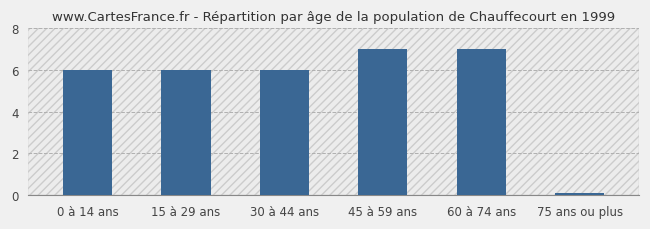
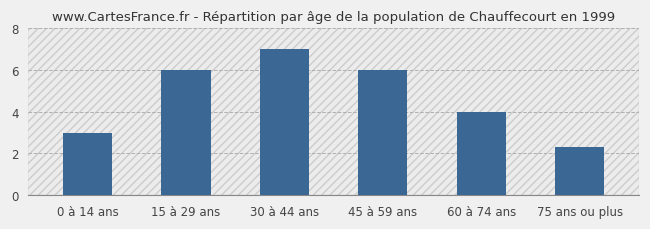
0 à 14 ans: 6.0 -> 3.0
30 à 44 ans: 6.0 -> 7.0
45 à 59 ans: 7.0 -> 6.0
60 à 74 ans: 7.0 -> 4.0
75 ans ou plus: 0.1 -> 2.3
